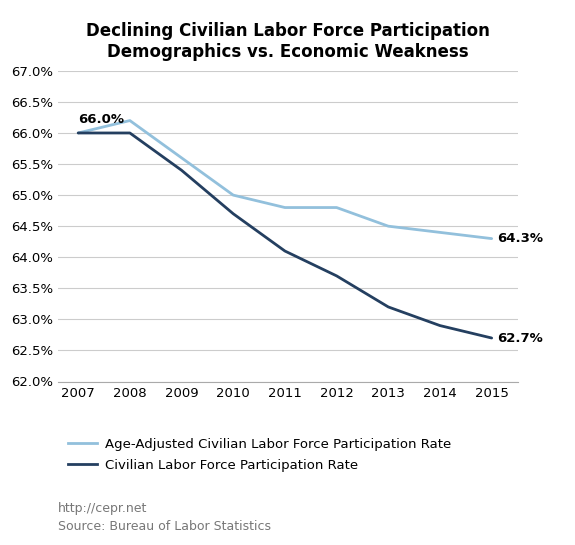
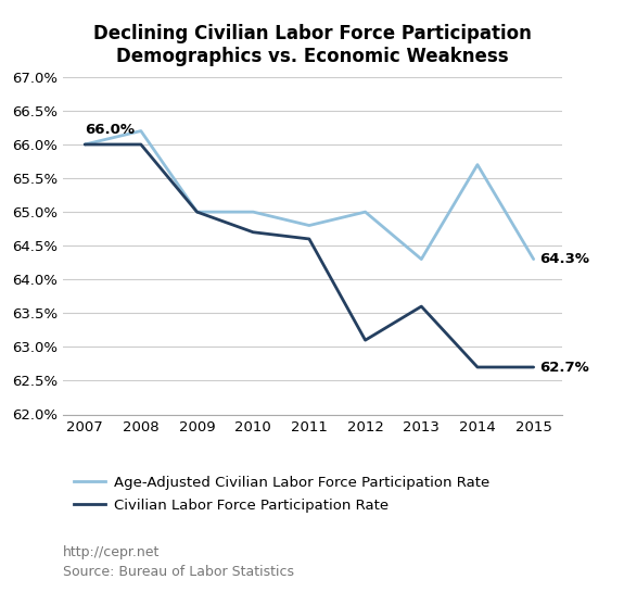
Age-Adjusted Civilian Labor Force Participation Rate/2009: 65.6% -> 65.0%
Civilian Labor Force Participation Rate/2009: 65.4% -> 65.0%
Civilian Labor Force Participation Rate/2011: 64.1% -> 64.6%
Age-Adjusted Civilian Labor Force Participation Rate/2012: 64.8% -> 65.0%
Civilian Labor Force Participation Rate/2012: 63.7% -> 63.1%
Age-Adjusted Civilian Labor Force Participation Rate/2013: 64.5% -> 64.3%
Civilian Labor Force Participation Rate/2013: 63.2% -> 63.6%
Age-Adjusted Civilian Labor Force Participation Rate/2014: 64.4% -> 65.7%
Civilian Labor Force Participation Rate/2014: 62.9% -> 62.7%
